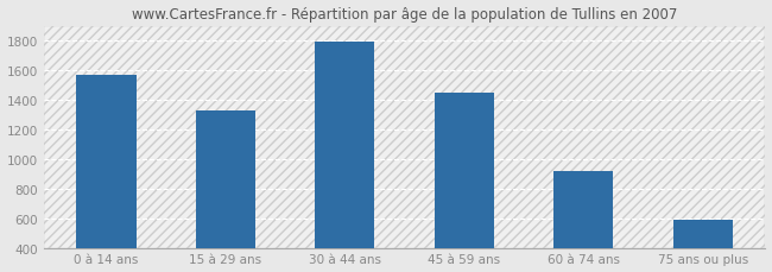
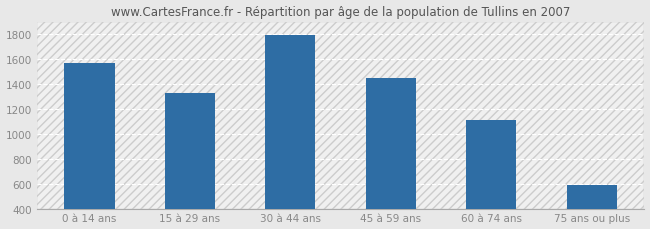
60 à 74 ans: 920 -> 1110
